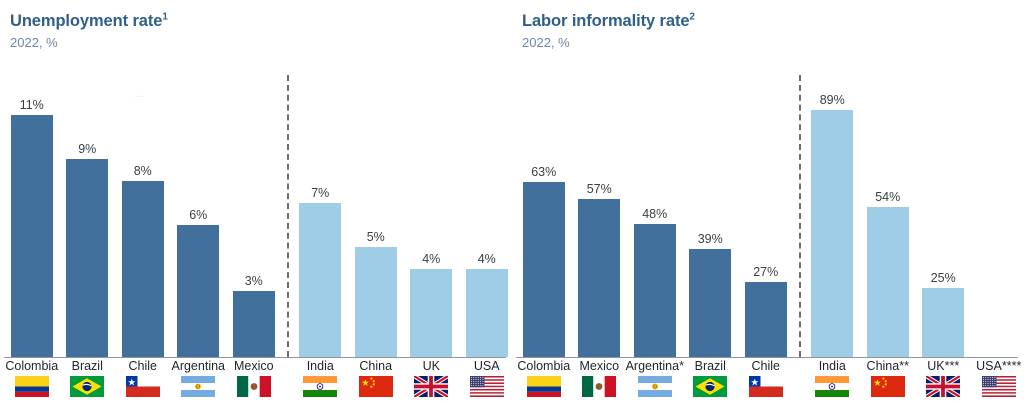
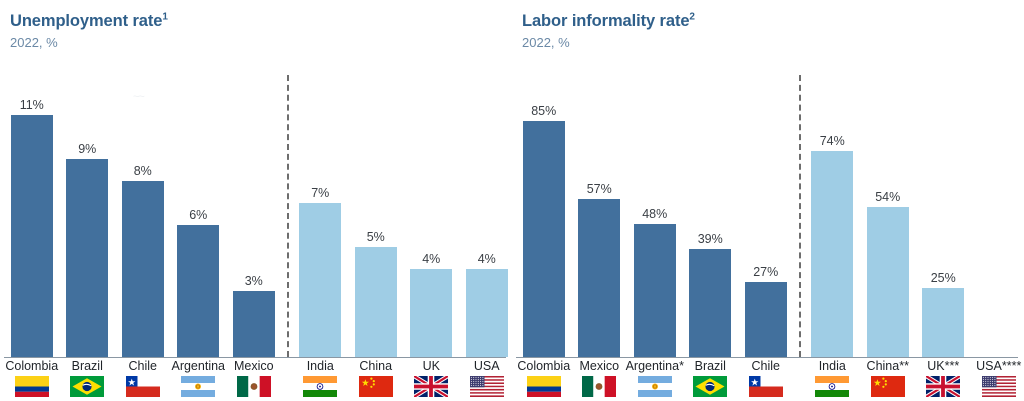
Labor informality rate/Colombia: 63% -> 85%
Labor informality rate/India: 89% -> 74%
